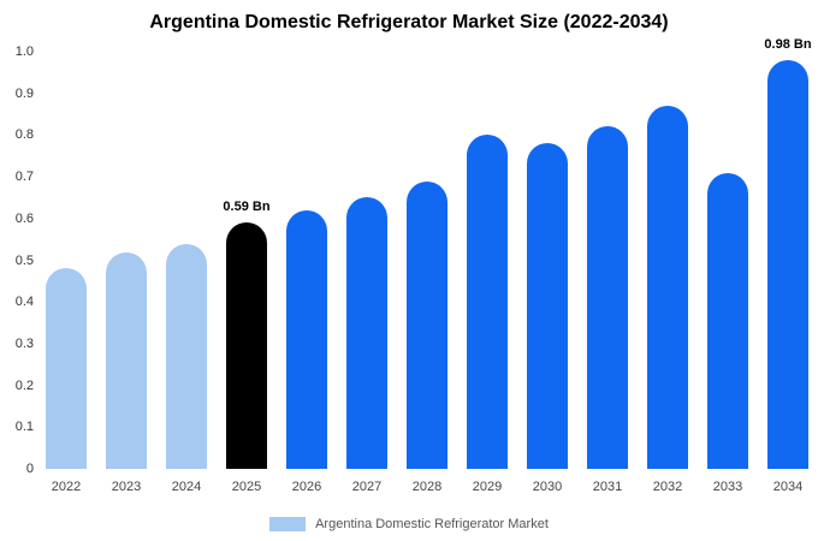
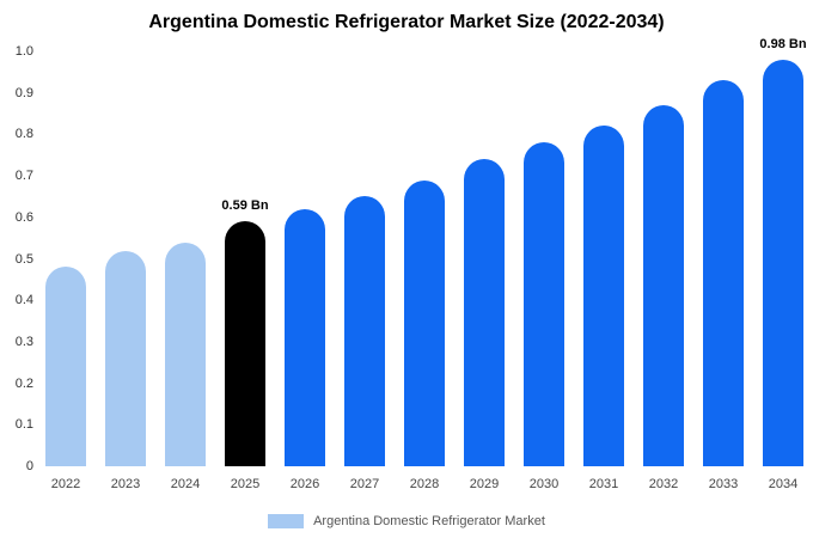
2029: 0.80 -> 0.74
2033: 0.71 -> 0.93
